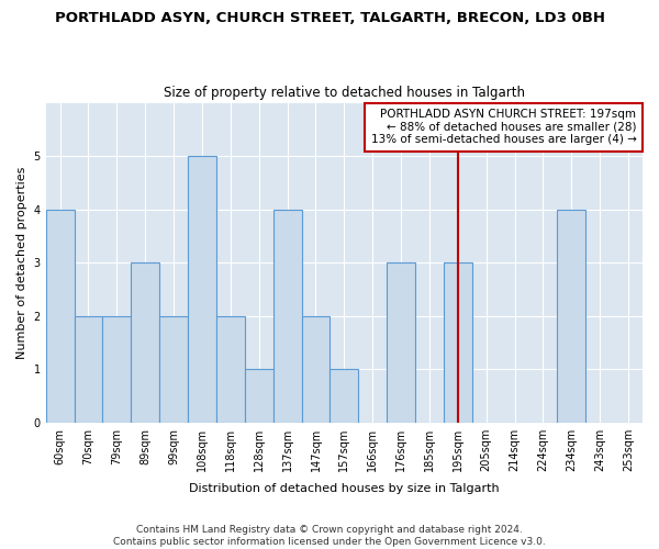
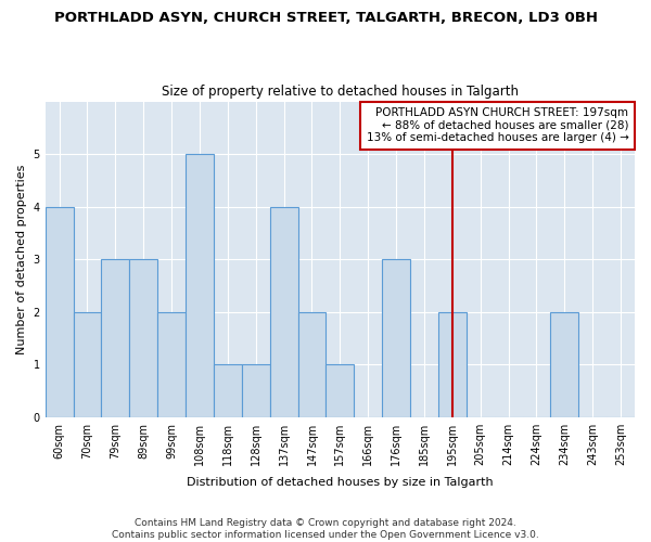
79sqm: 2 -> 3
118sqm: 2 -> 1
195sqm: 3 -> 2
234sqm: 4 -> 2
